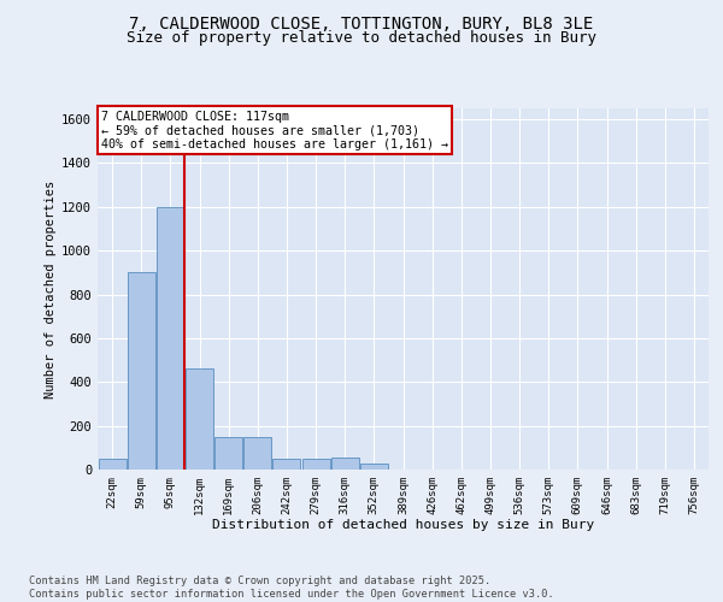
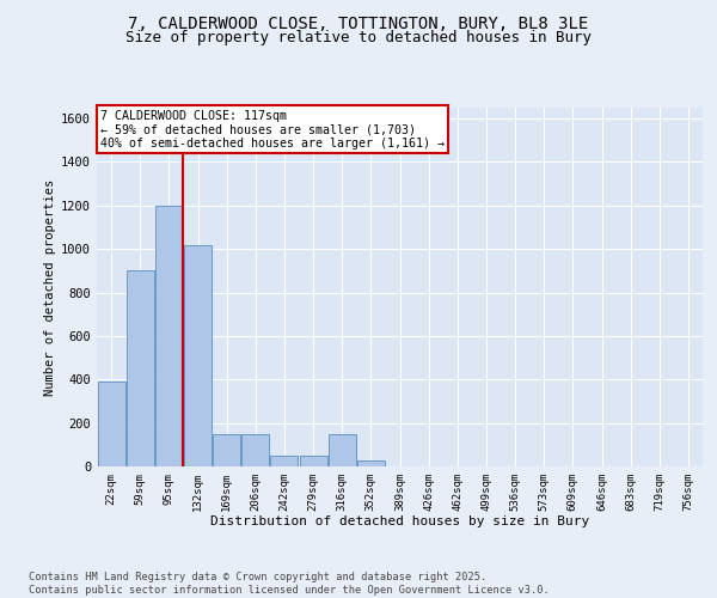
22sqm: 50 -> 390
132sqm: 460 -> 1020
316sqm: 60 -> 150
